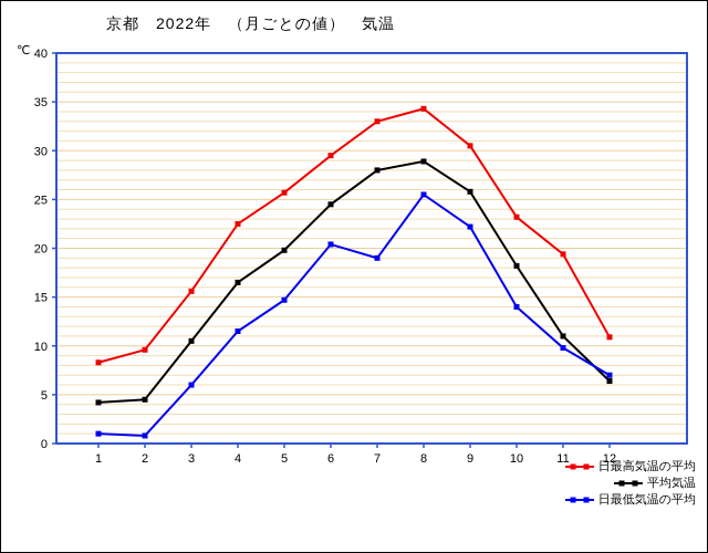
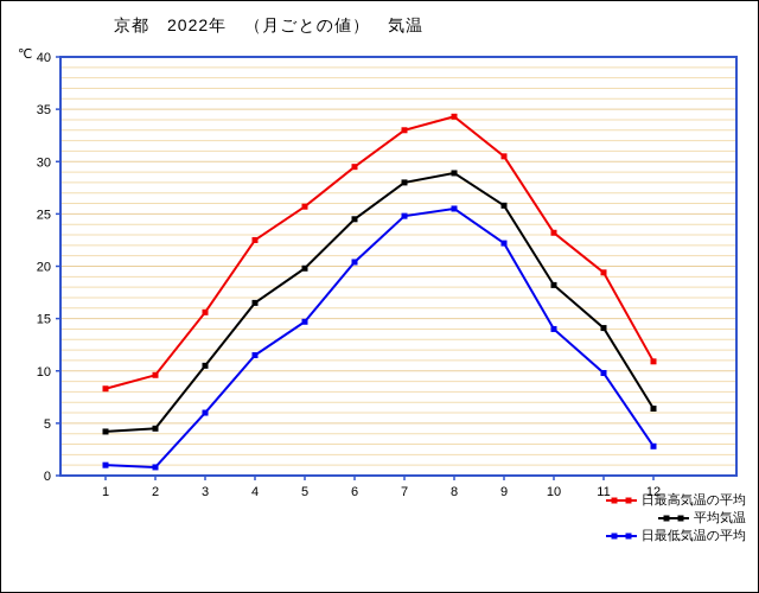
日最低気温の平均/7: 19 -> 25
平均気温/11: 11 -> 14
日最低気温の平均/12: 7 -> 3
